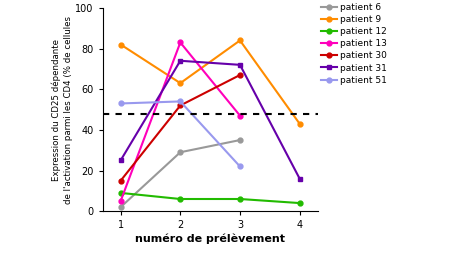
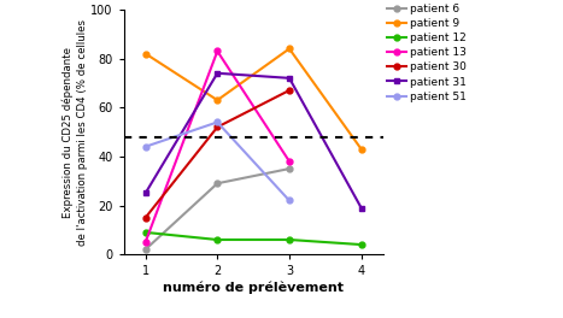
patient 51/1: 53 -> 44
patient 13/3: 47 -> 38
patient 31/4: 16 -> 19
